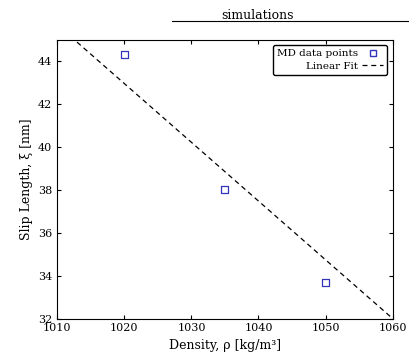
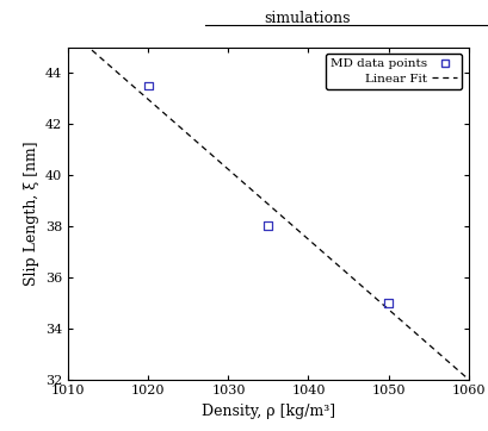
1020: 44.3 -> 43.5
1050: 33.7 -> 35.0
